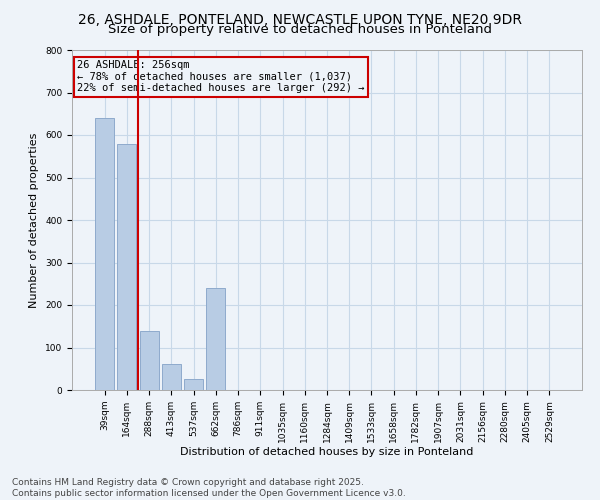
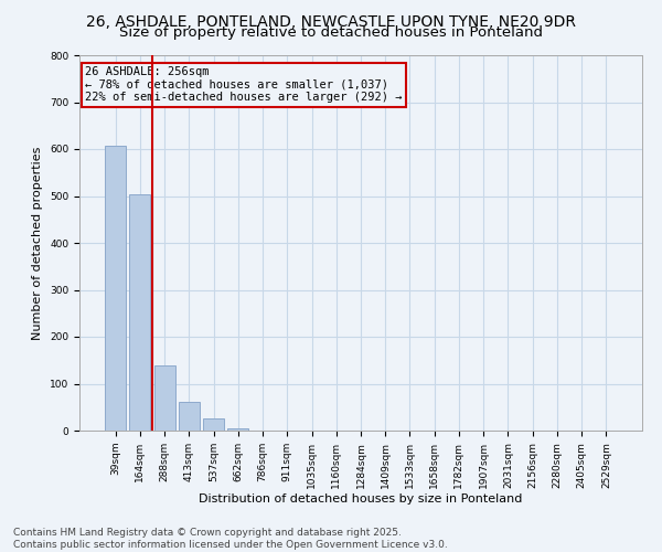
39sqm: 640 -> 607
164sqm: 580 -> 503
662sqm: 240 -> 5
